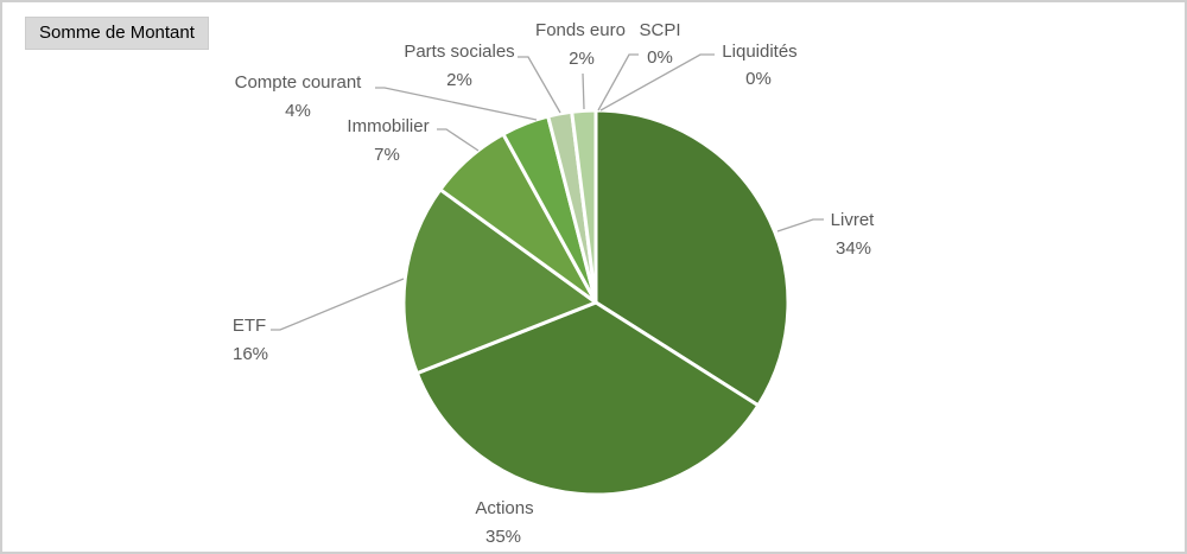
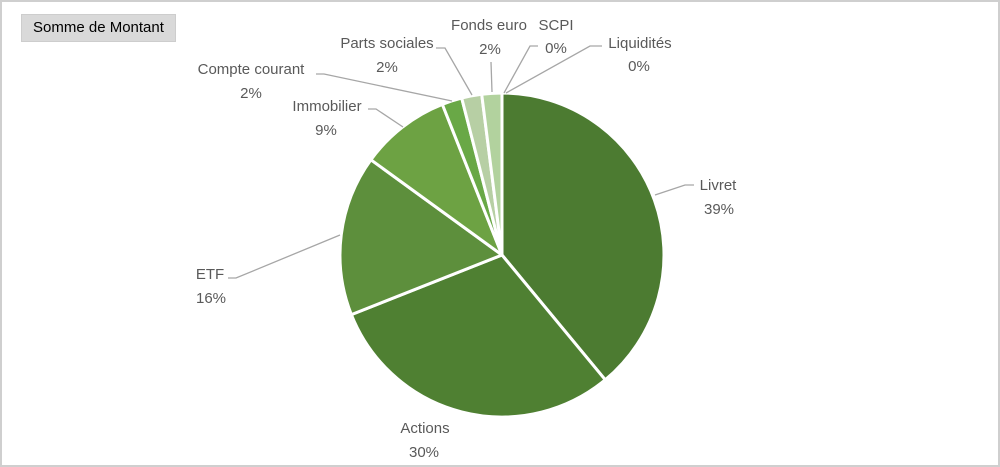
Livret: 34% -> 39%
Actions: 35% -> 30%
Immobilier: 7% -> 9%
Compte courant: 4% -> 2%
